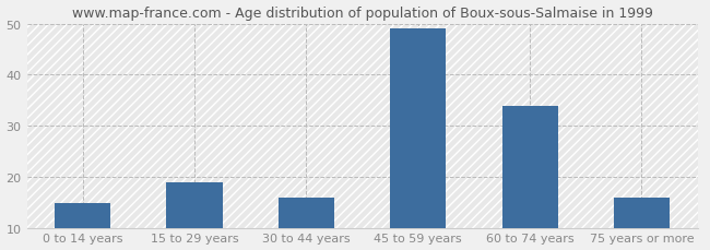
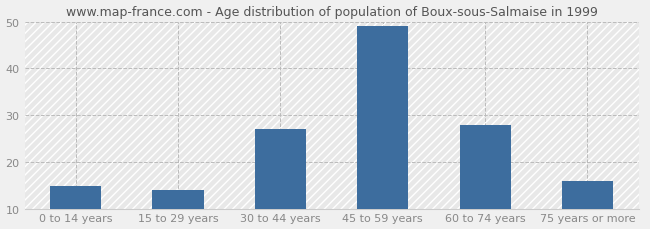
15 to 29 years: 19 -> 14
30 to 44 years: 16 -> 27
60 to 74 years: 34 -> 28
